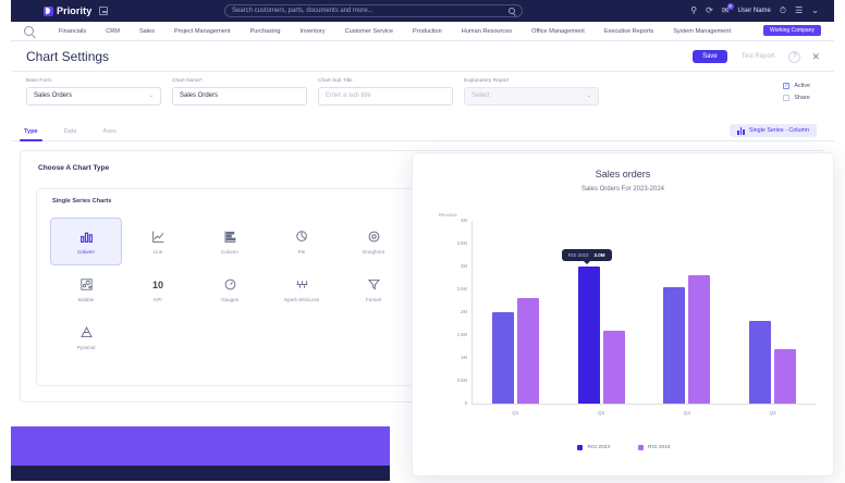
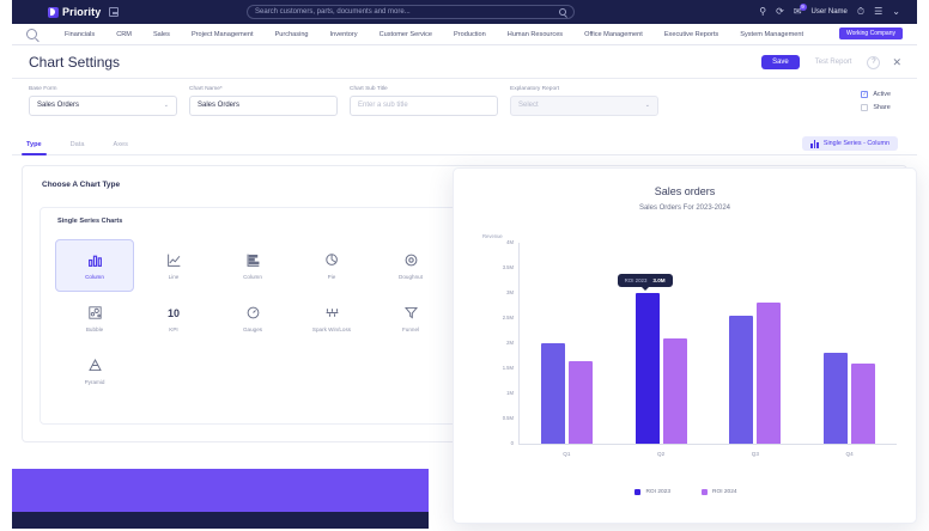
ROI 2024/Q1: 2.3M -> 1.6M
ROI 2024/Q2: 1.6M -> 2.1M
ROI 2024/Q4: 1.2M -> 1.6M
